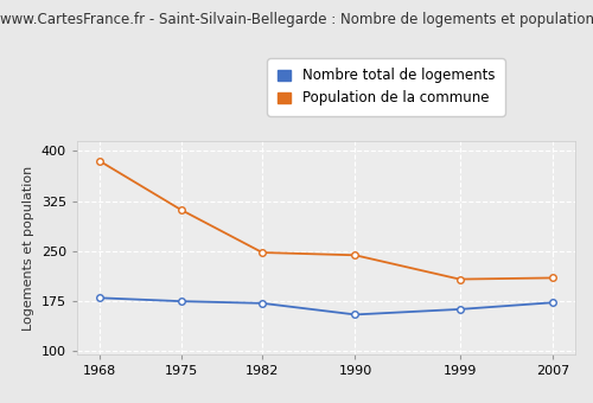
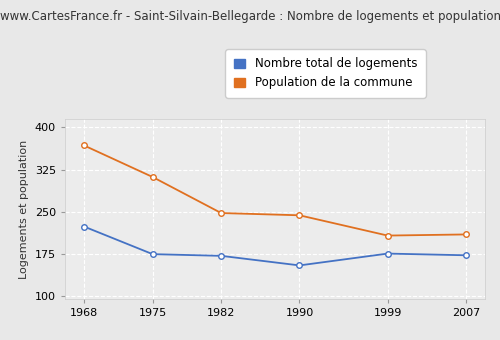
Nombre total de logements/1968: 180 -> 224
Population de la commune/1968: 385 -> 368
Nombre total de logements/1999: 163 -> 176
